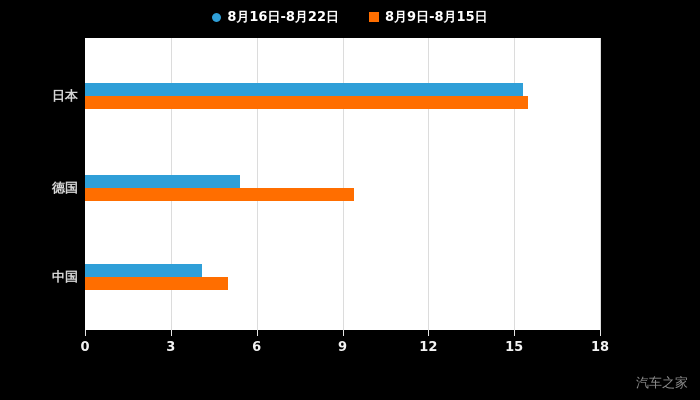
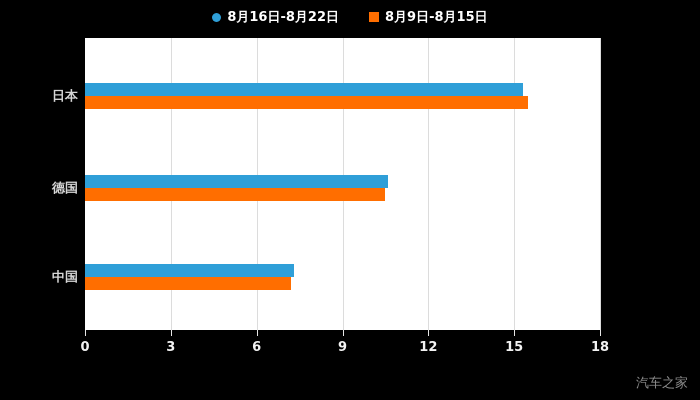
8月16日-8月22日/德国: 5.4 -> 10.6
8月9日-8月15日/德国: 9.4 -> 10.5
8月16日-8月22日/中国: 4.1 -> 7.3
8月9日-8月15日/中国: 5.0 -> 7.2
